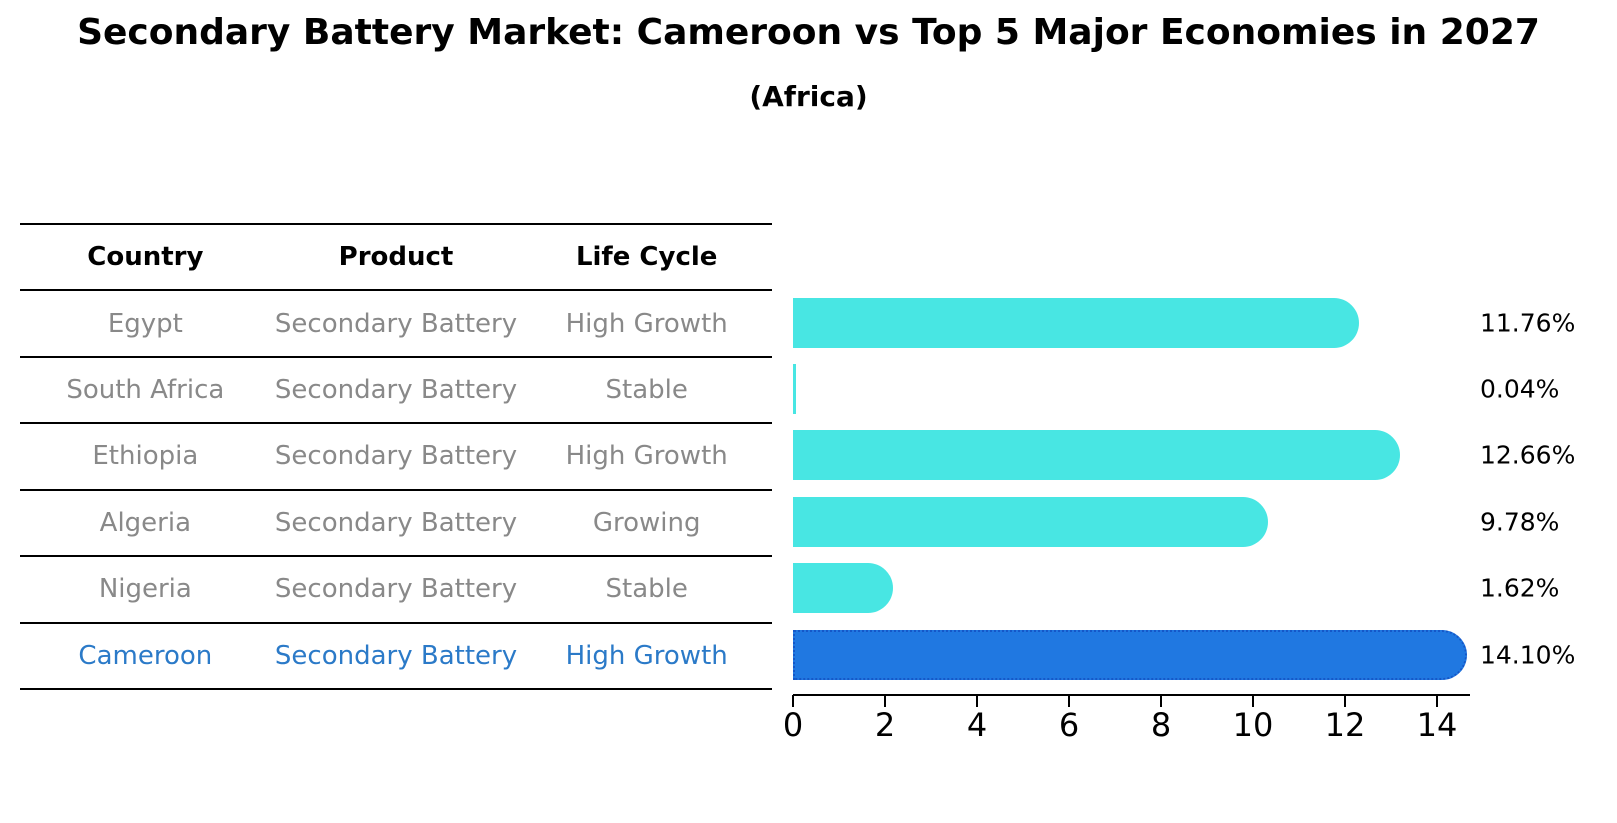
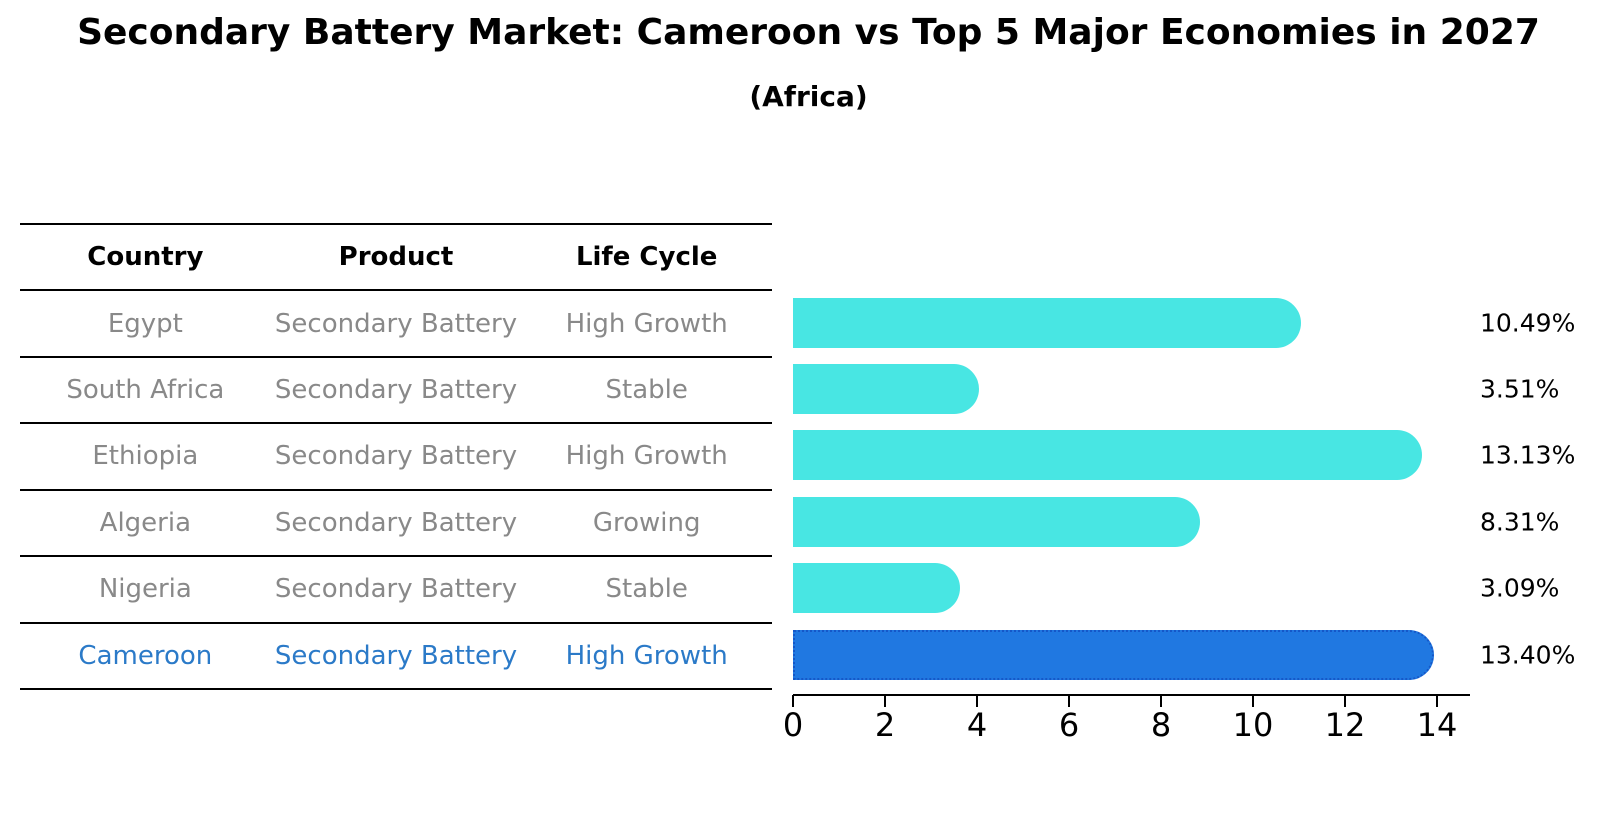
Egypt: 11.76% -> 10.49%
South Africa: 0.04% -> 3.51%
Ethiopia: 12.66% -> 13.13%
Algeria: 9.78% -> 8.31%
Nigeria: 1.62% -> 3.09%
Cameroon: 14.10% -> 13.40%
